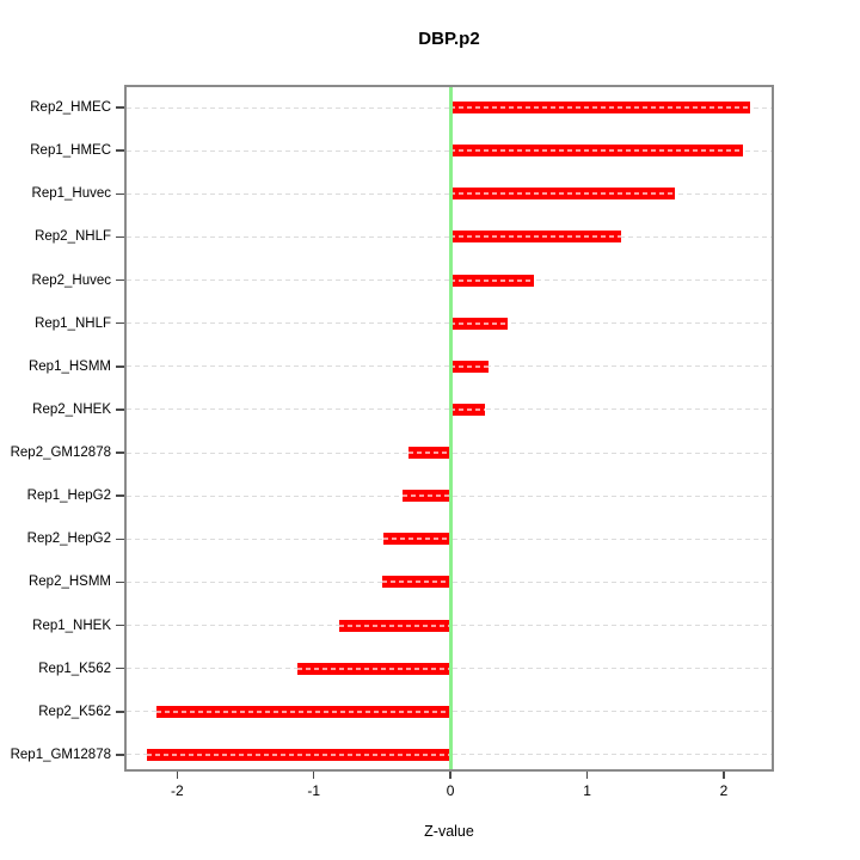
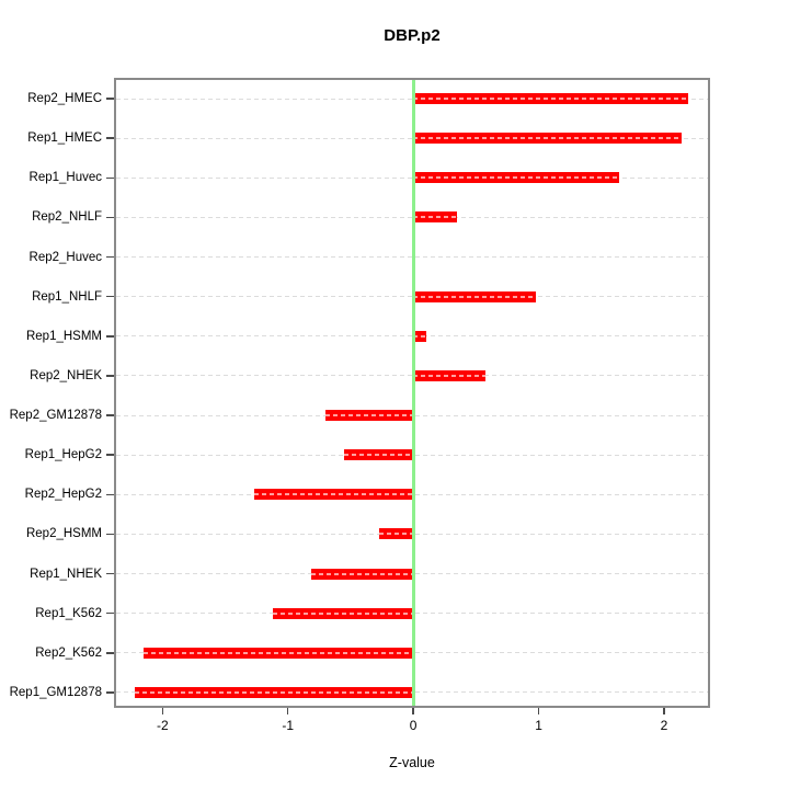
Rep2_NHLF: 1.25 -> 0.35
Rep2_Huvec: 0.61 -> 0.01
Rep1_NHLF: 0.42 -> 0.98
Rep1_HSMM: 0.28 -> 0.10
Rep2_NHEK: 0.25 -> 0.58
Rep2_GM12878: -0.31 -> -0.70
Rep1_HepG2: -0.35 -> -0.55
Rep2_HepG2: -0.49 -> -1.27
Rep2_HSMM: -0.50 -> -0.27
